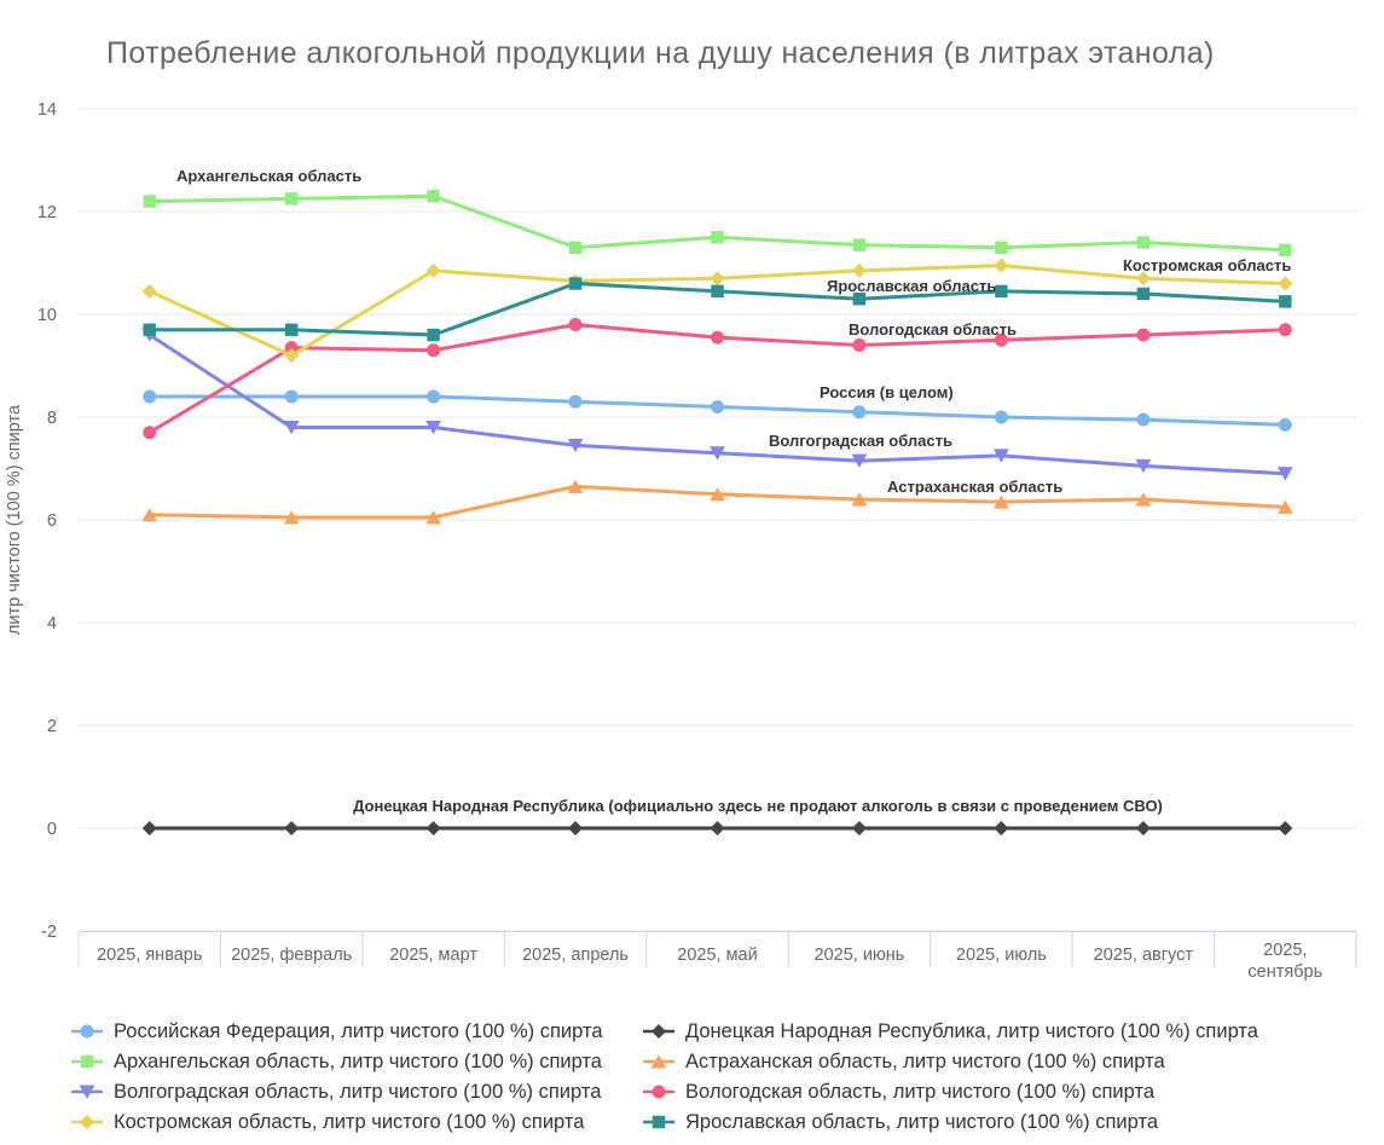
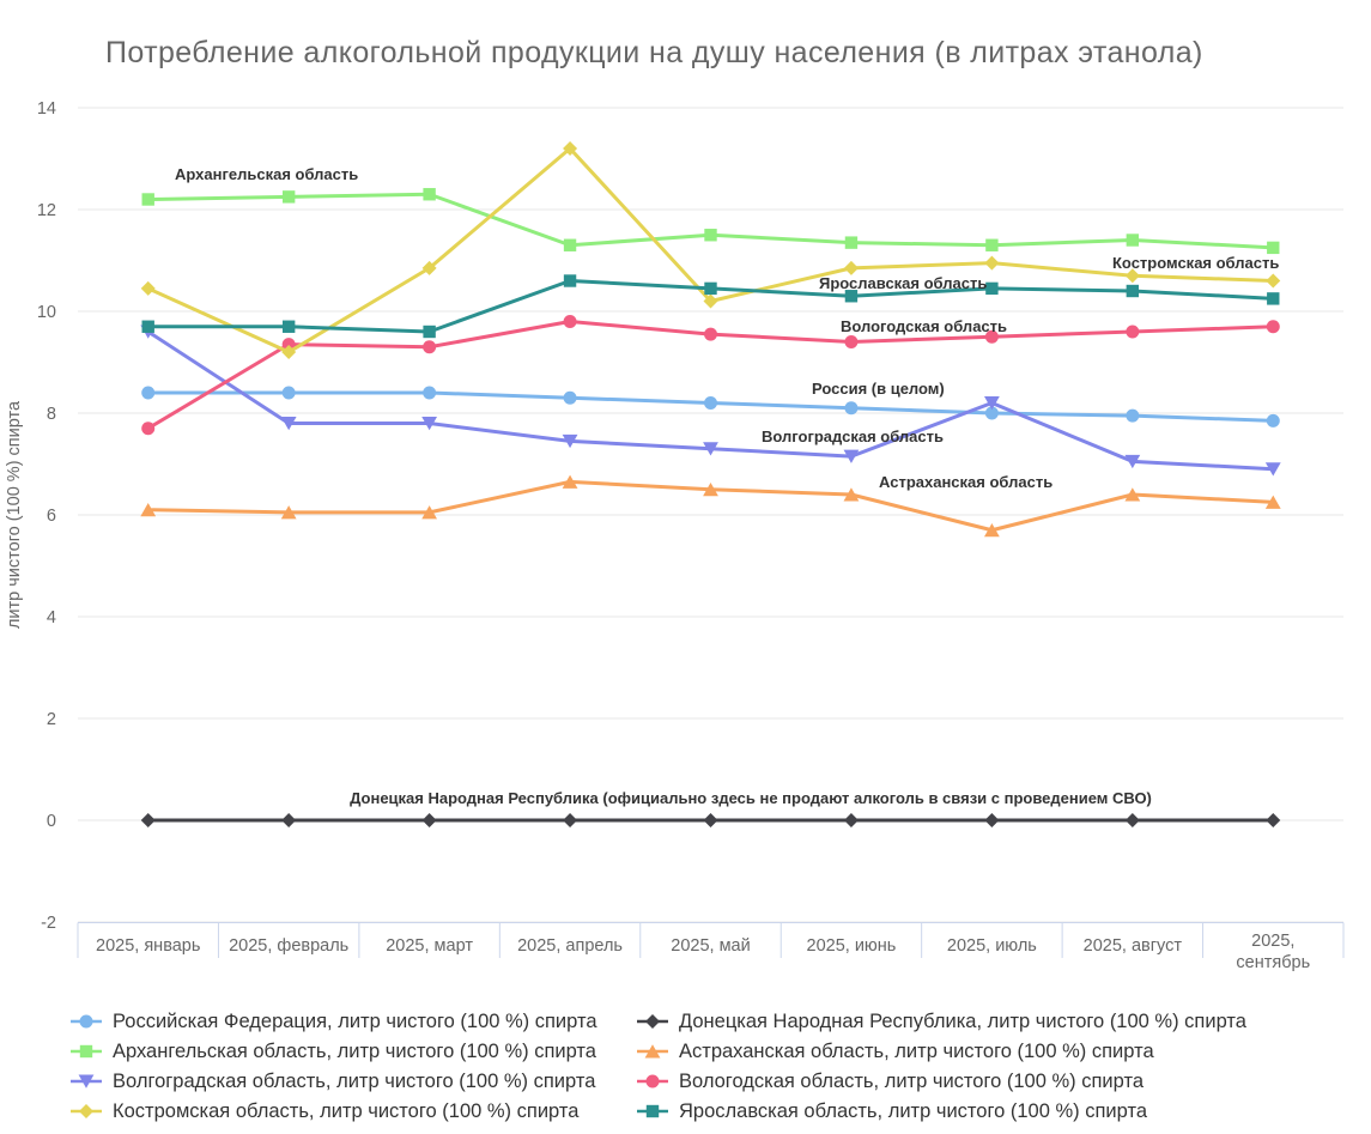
Костромская область, литр чистого (100 %) спирта/2025, апрель: 10.7 -> 13.2
Костромская область, литр чистого (100 %) спирта/2025, май: 10.7 -> 10.2
Астраханская область, литр чистого (100 %) спирта/2025, июль: 6.3 -> 5.7
Волгоградская область, литр чистого (100 %) спирта/2025, июль: 7.2 -> 8.2
